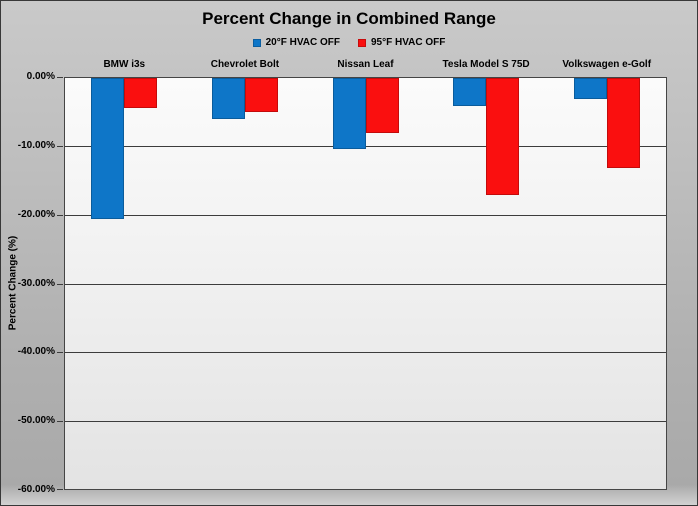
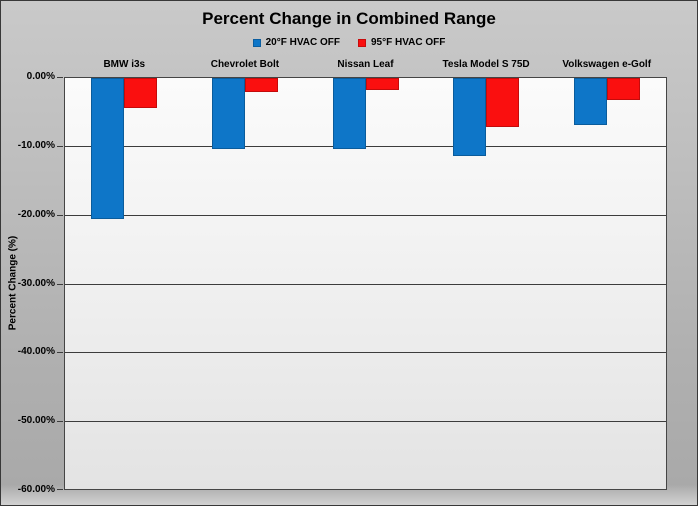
20°F HVAC OFF/Chevrolet Bolt: -6% -> -10%
95°F HVAC OFF/Chevrolet Bolt: -5% -> -2%
95°F HVAC OFF/Nissan Leaf: -8% -> -2%
20°F HVAC OFF/Tesla Model S 75D: -4% -> -11%
95°F HVAC OFF/Tesla Model S 75D: -17% -> -7%
20°F HVAC OFF/Volkswagen e-Golf: -3% -> -7%
95°F HVAC OFF/Volkswagen e-Golf: -13% -> -3%
